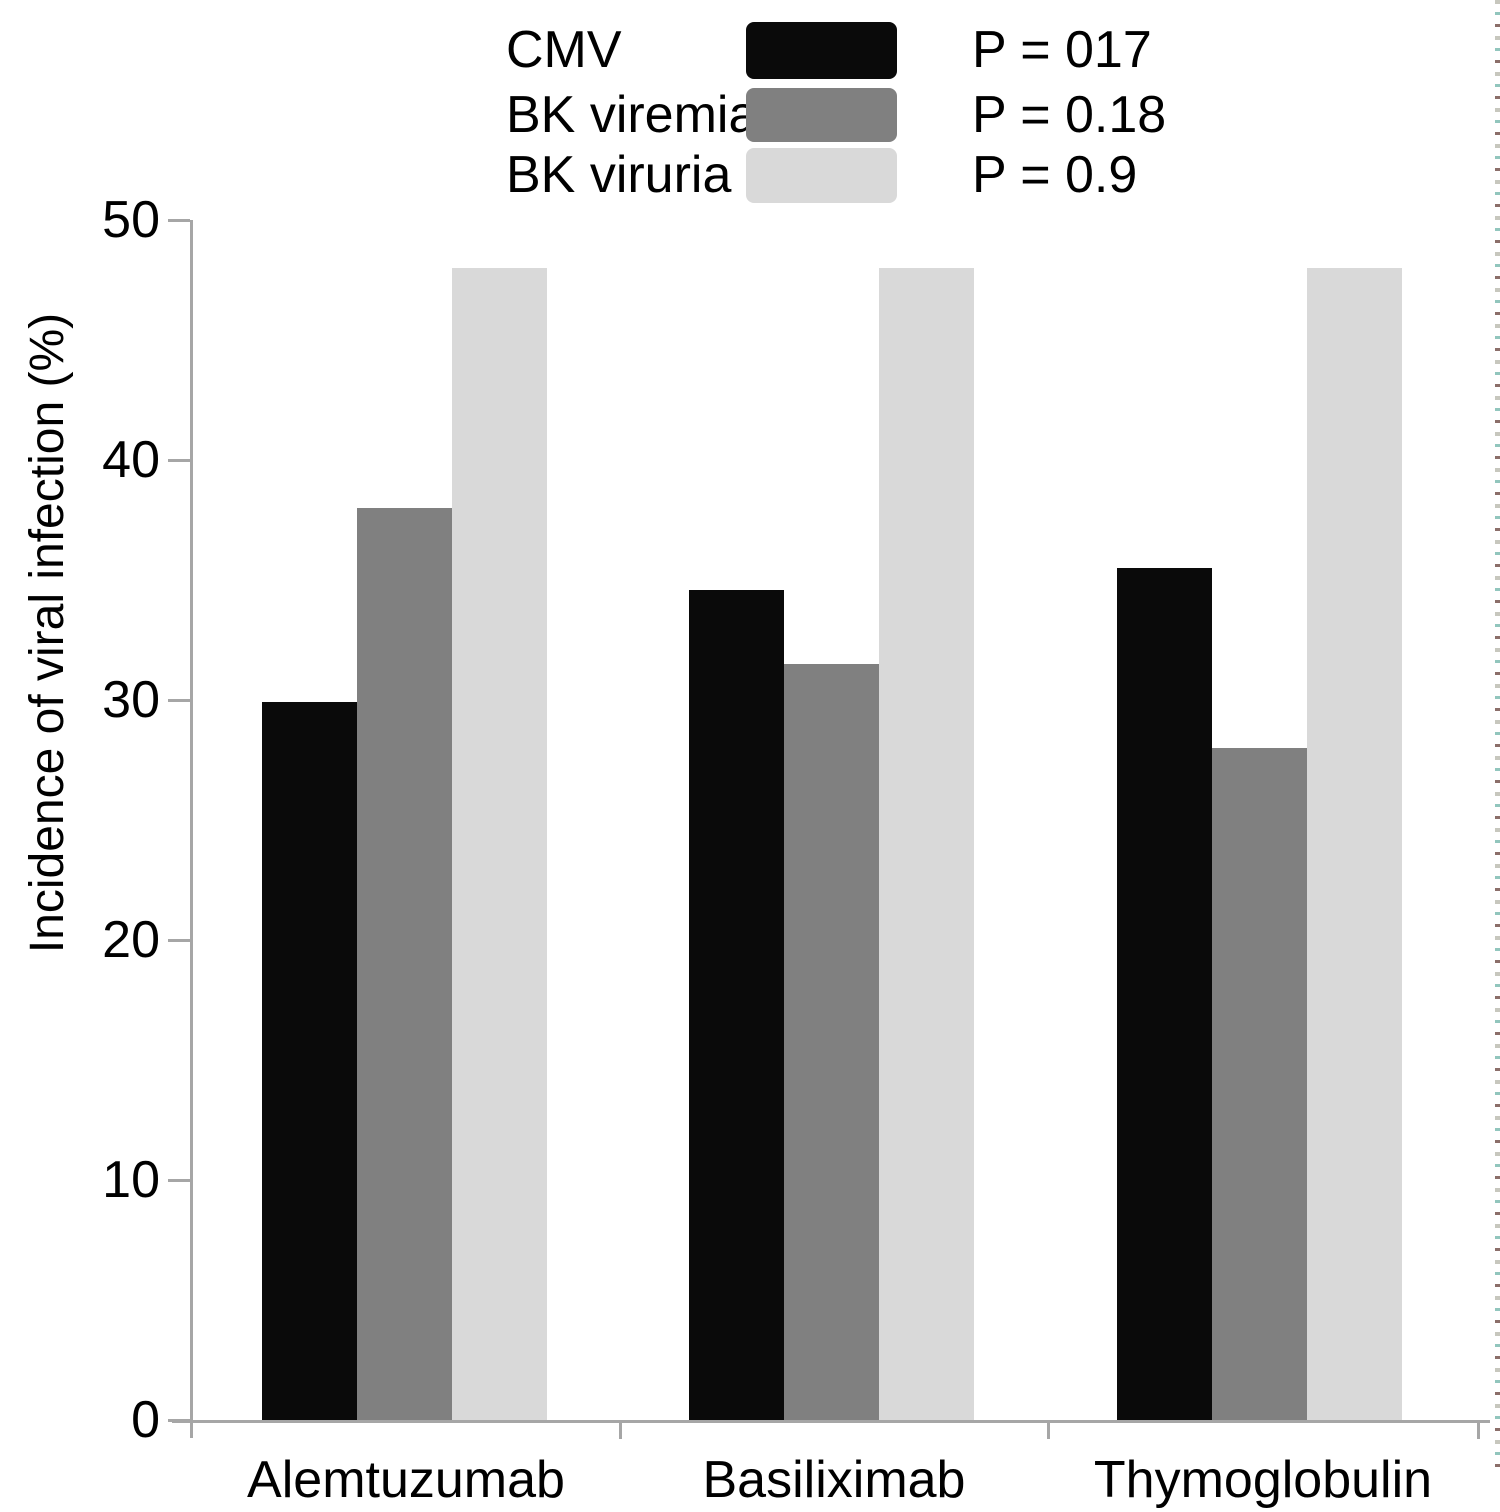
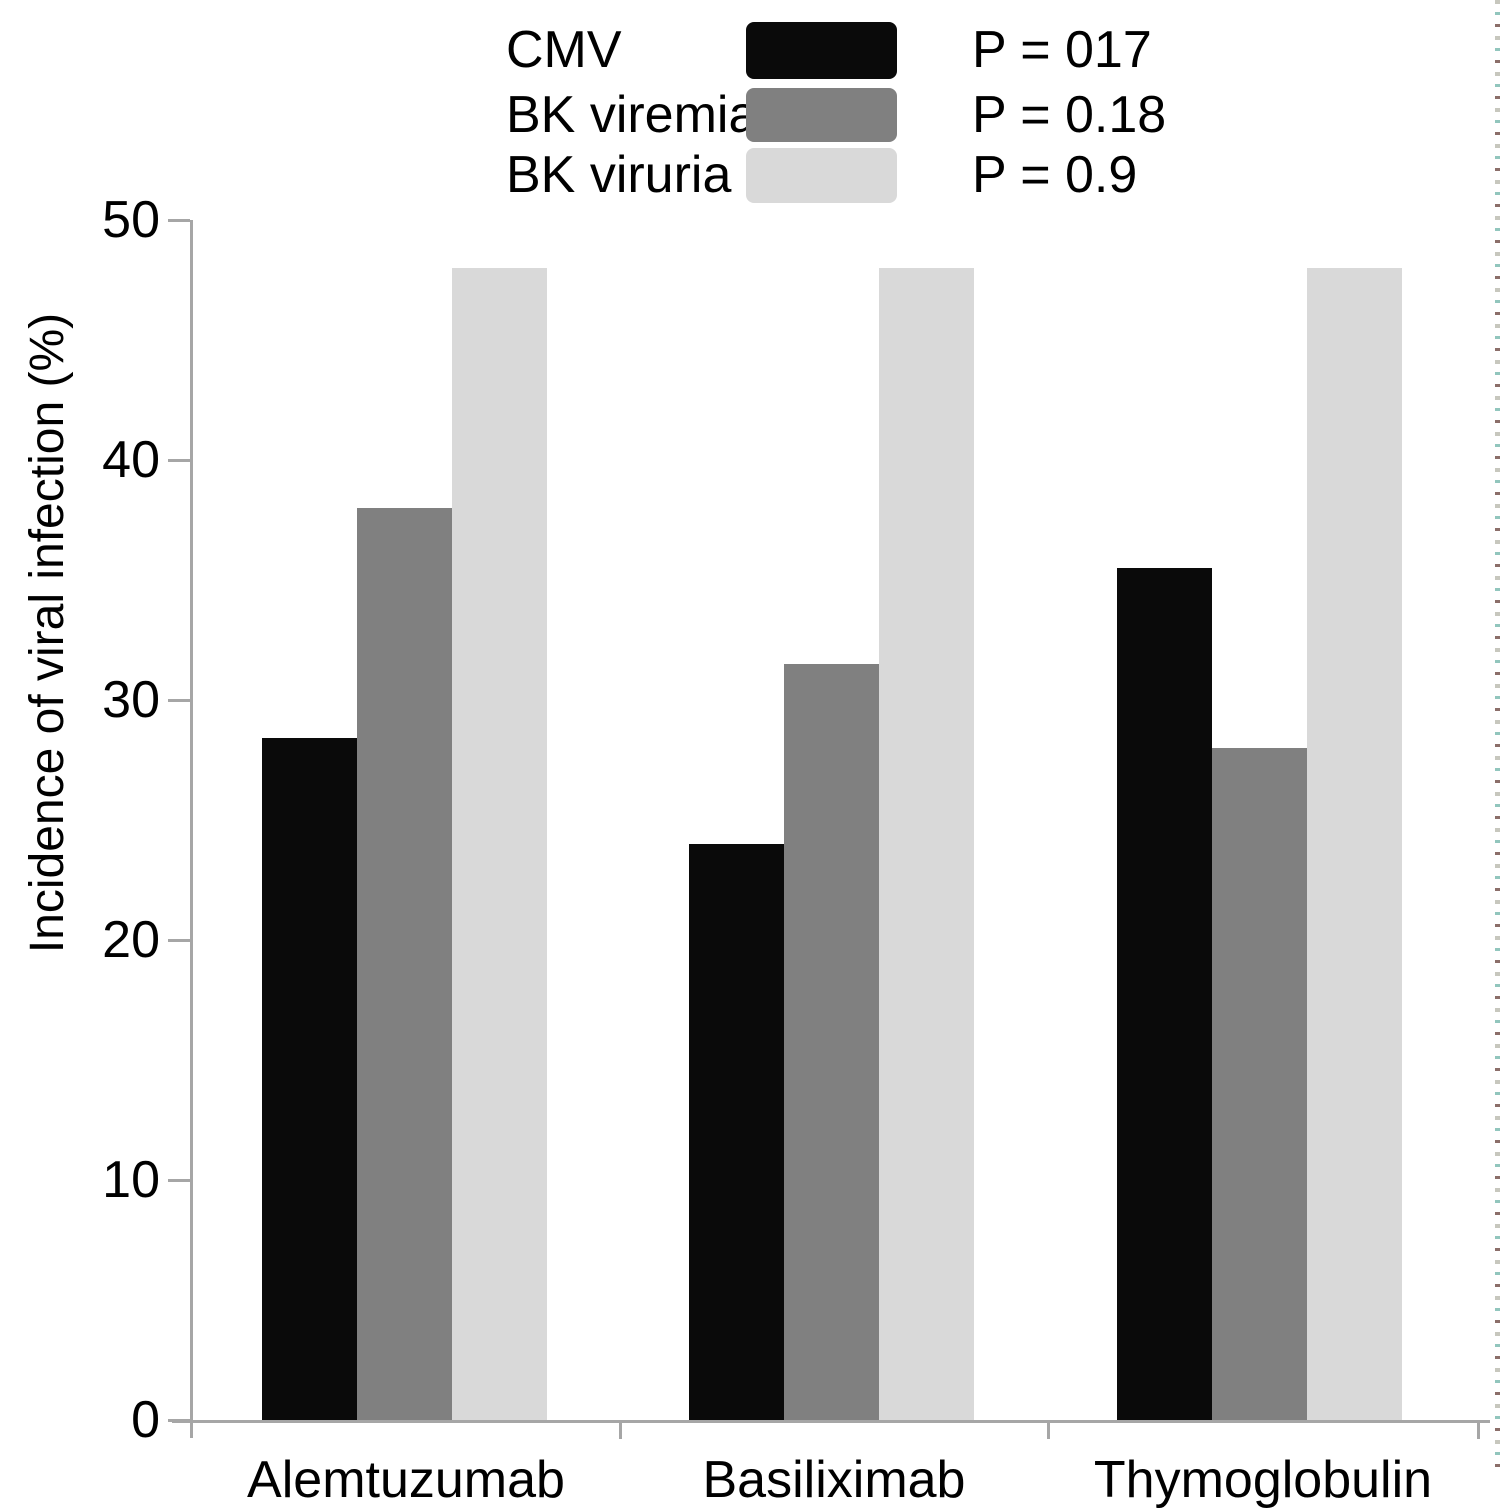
CMV/Alemtuzumab: 29.9 -> 28.4
CMV/Basiliximab: 34.6 -> 24.0
